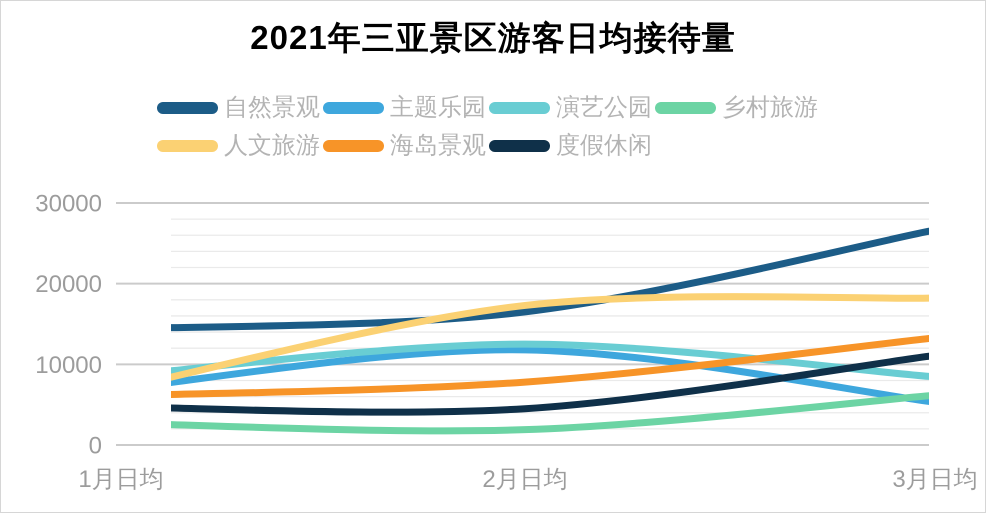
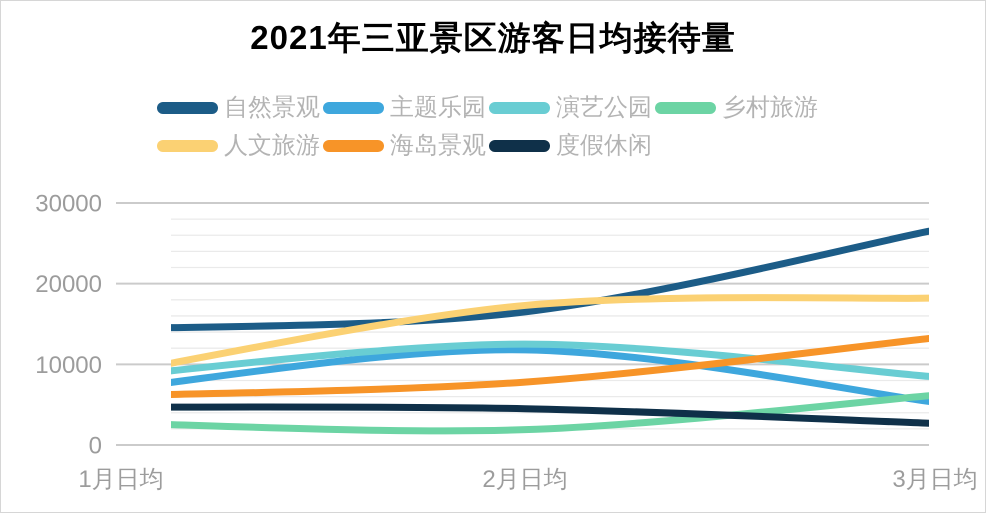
人文旅游/1月日均: 7000 -> 9000
度假休闲/3月日均: 11000 -> 3000
